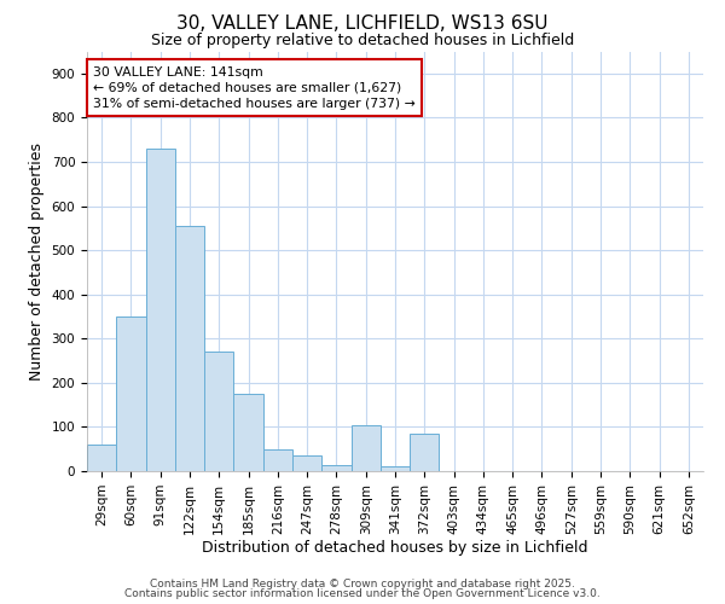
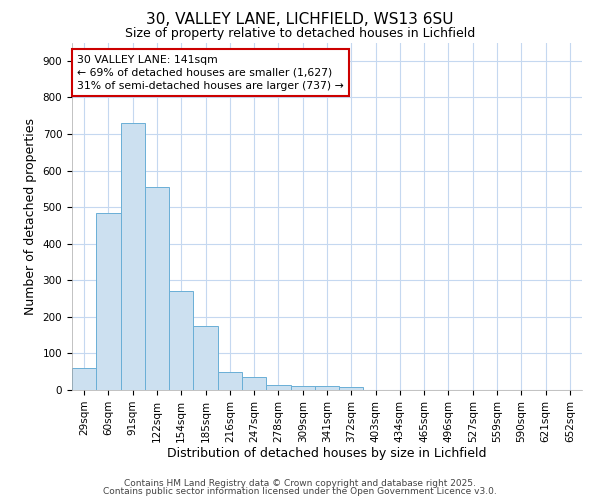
60sqm: 350 -> 485
309sqm: 105 -> 12
372sqm: 85 -> 7
